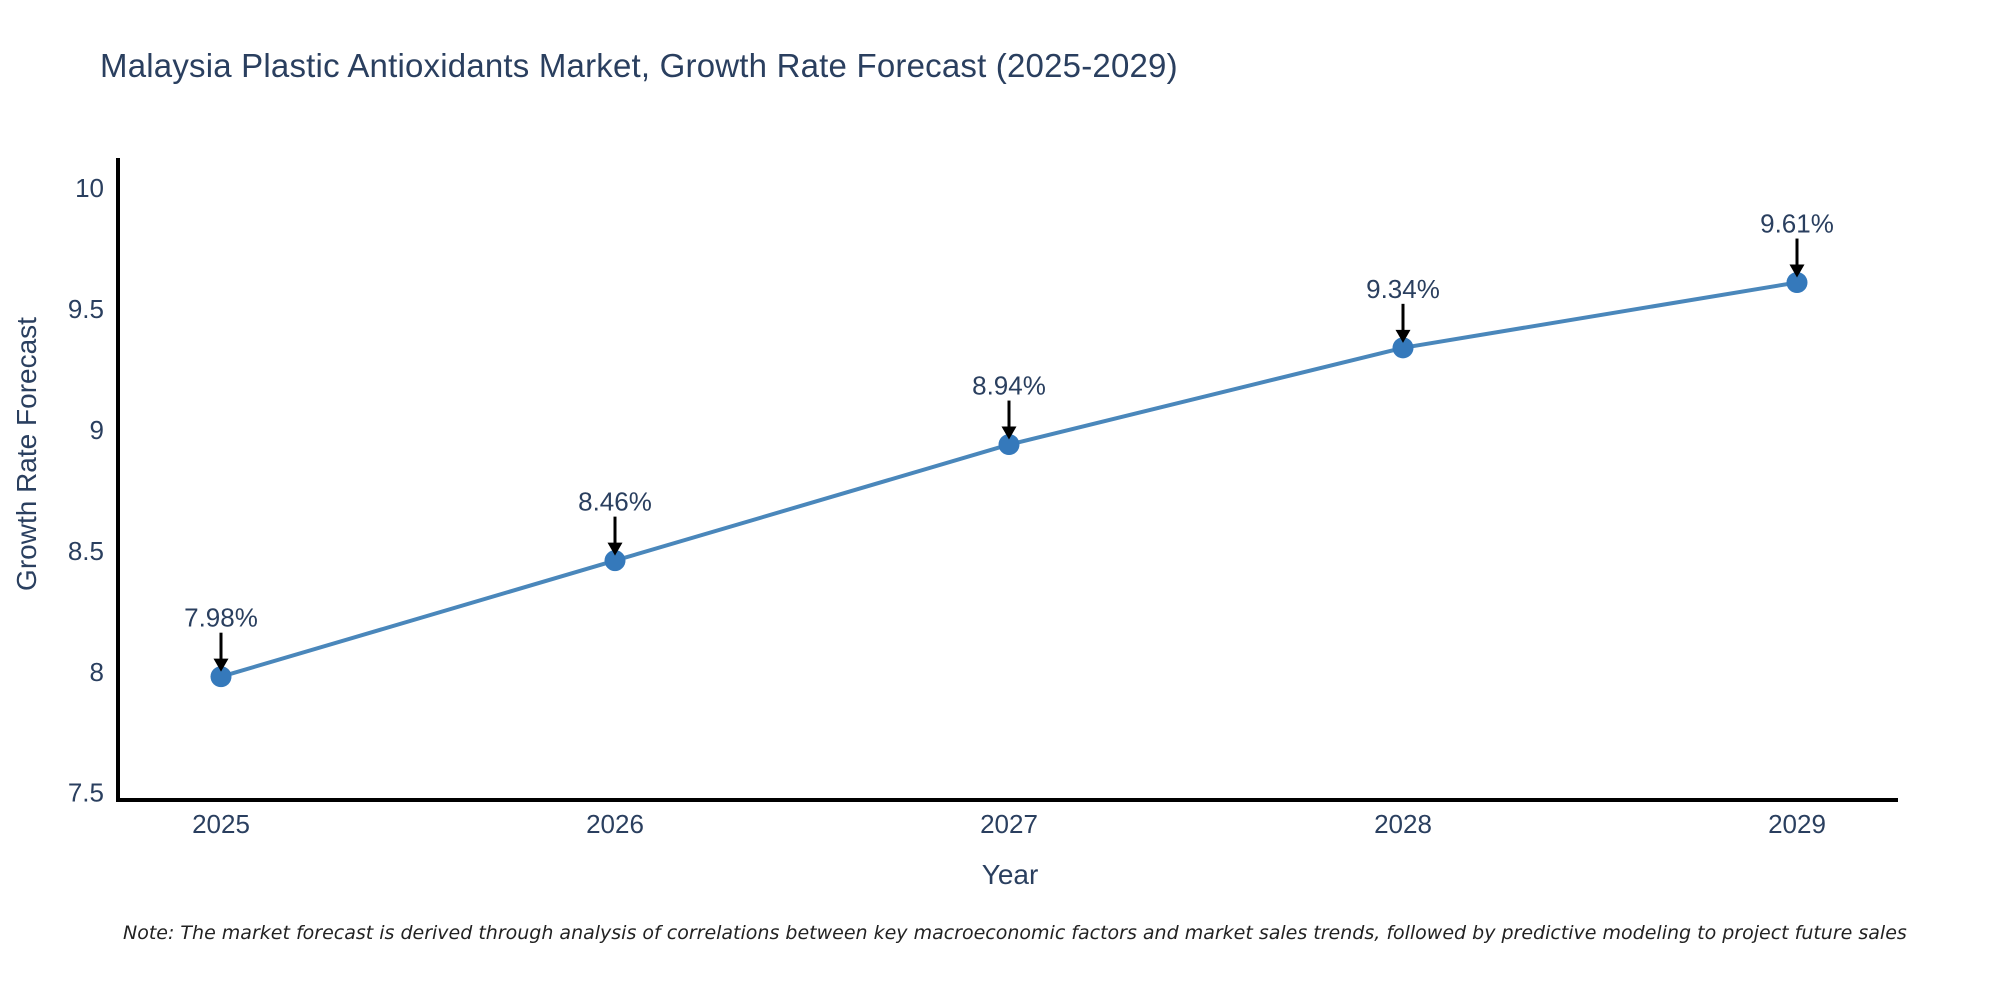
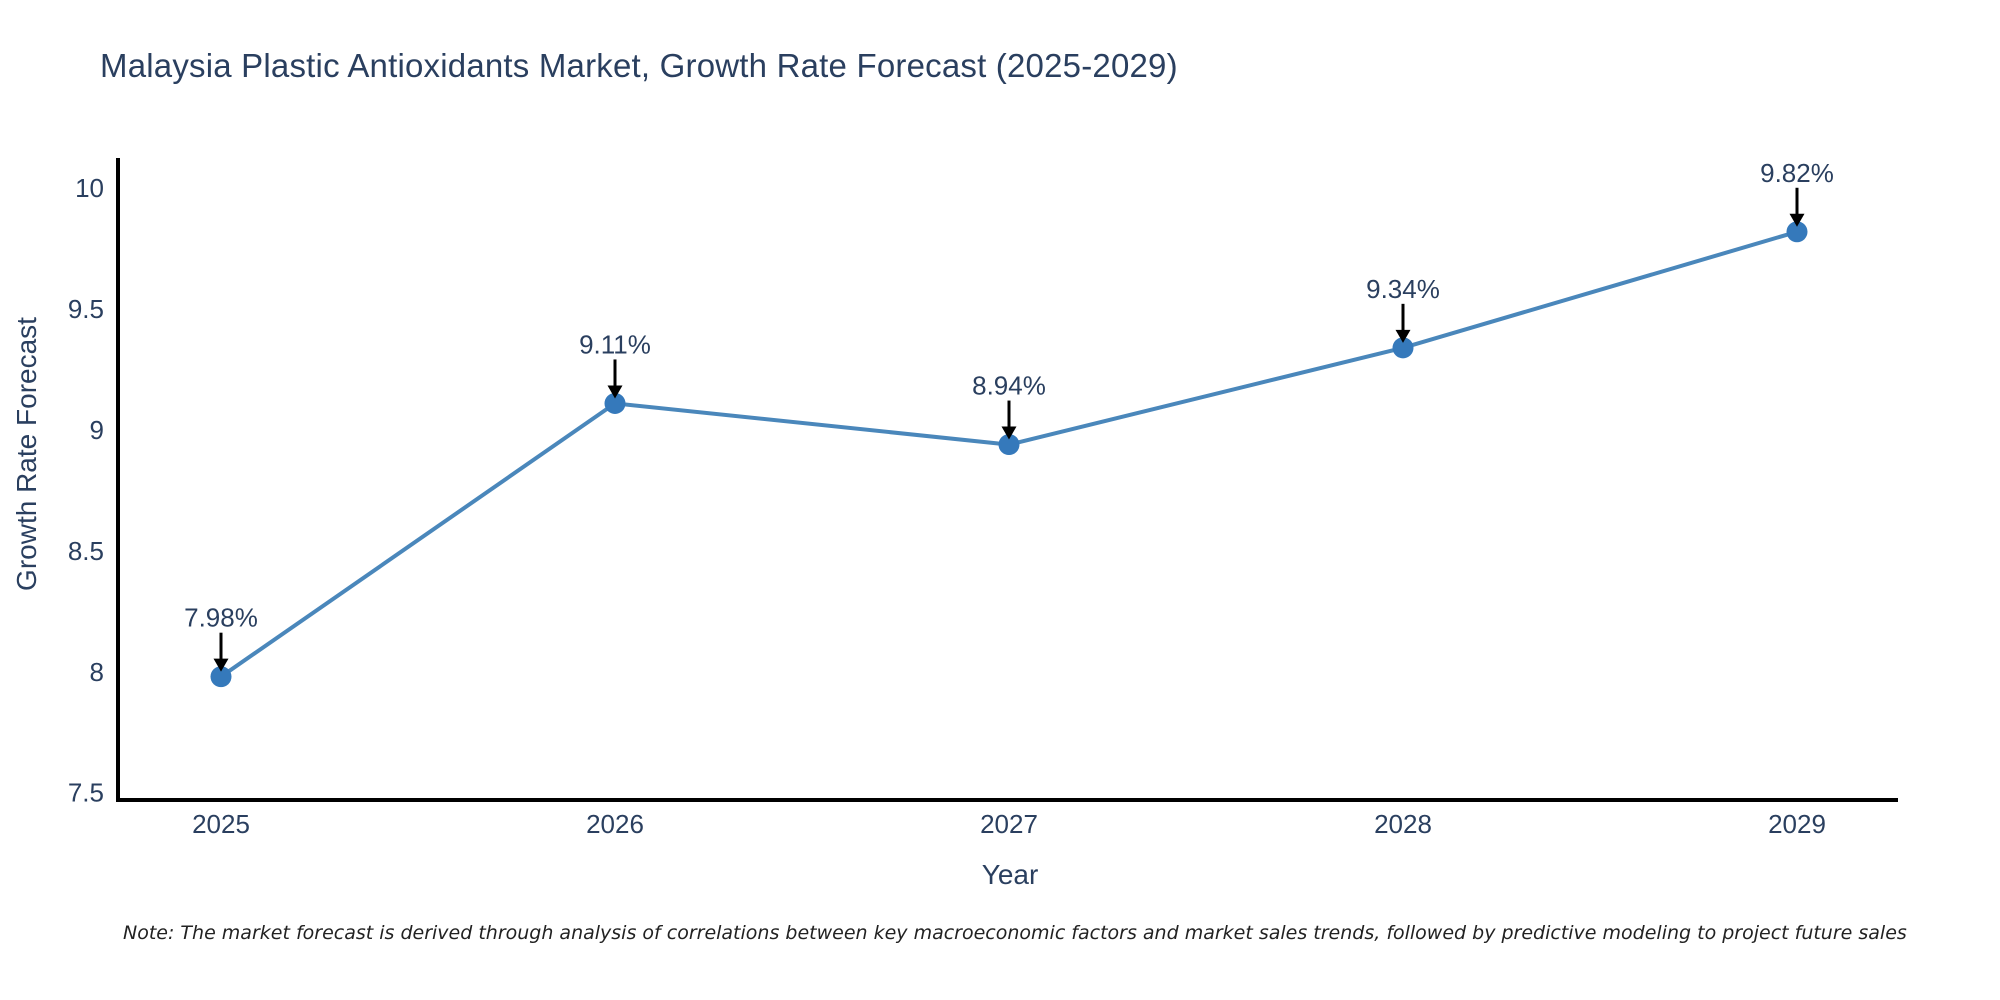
2026: 8.46% -> 9.11%
2029: 9.61% -> 9.82%
